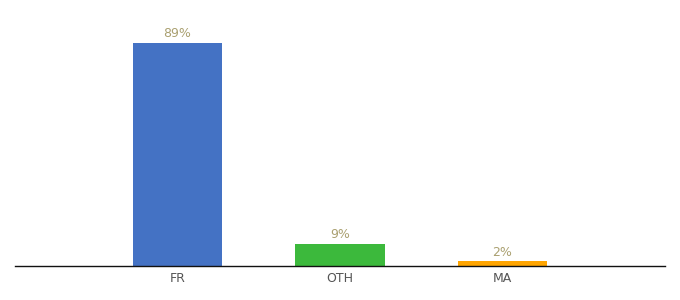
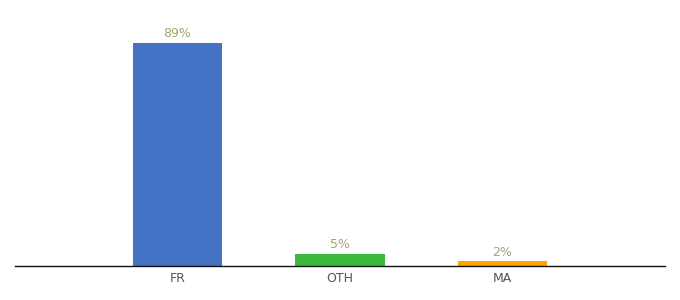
OTH: 9% -> 5%
